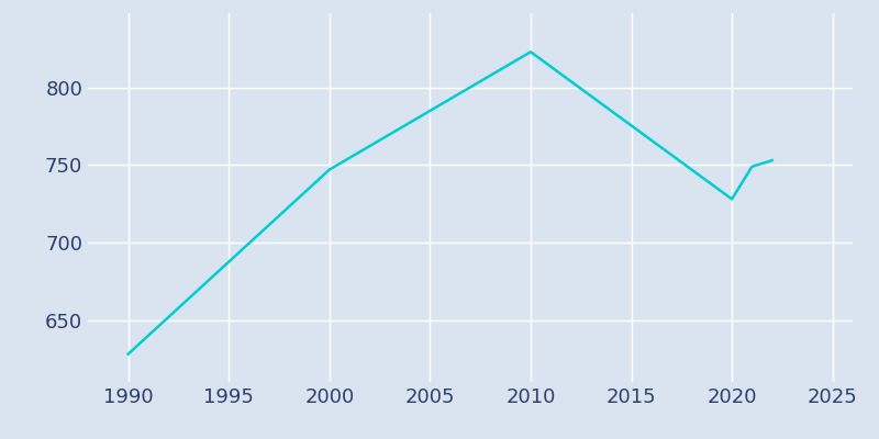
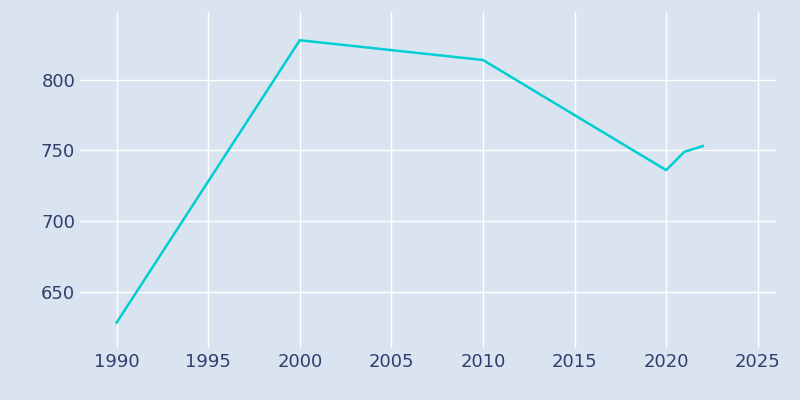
2000: 747 -> 828
2010: 823 -> 814
2020: 728 -> 736
